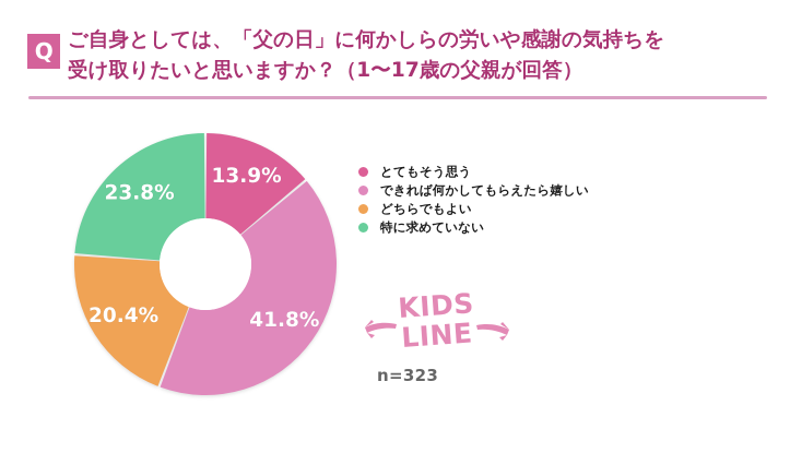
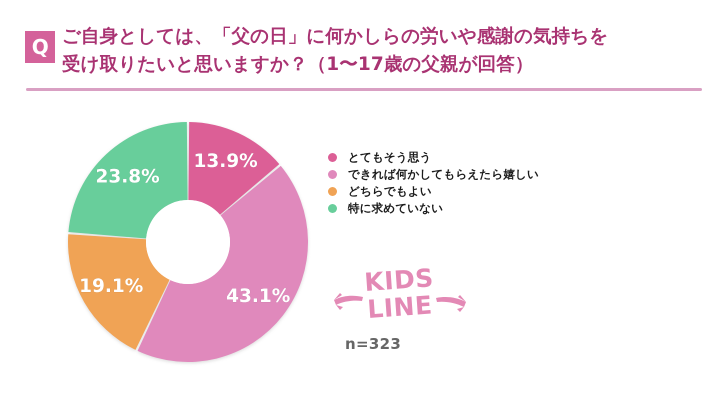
できれば何かしてもらえたら嬉しい: 41.8% -> 43.1%
どちらでもよい: 20.4% -> 19.1%
